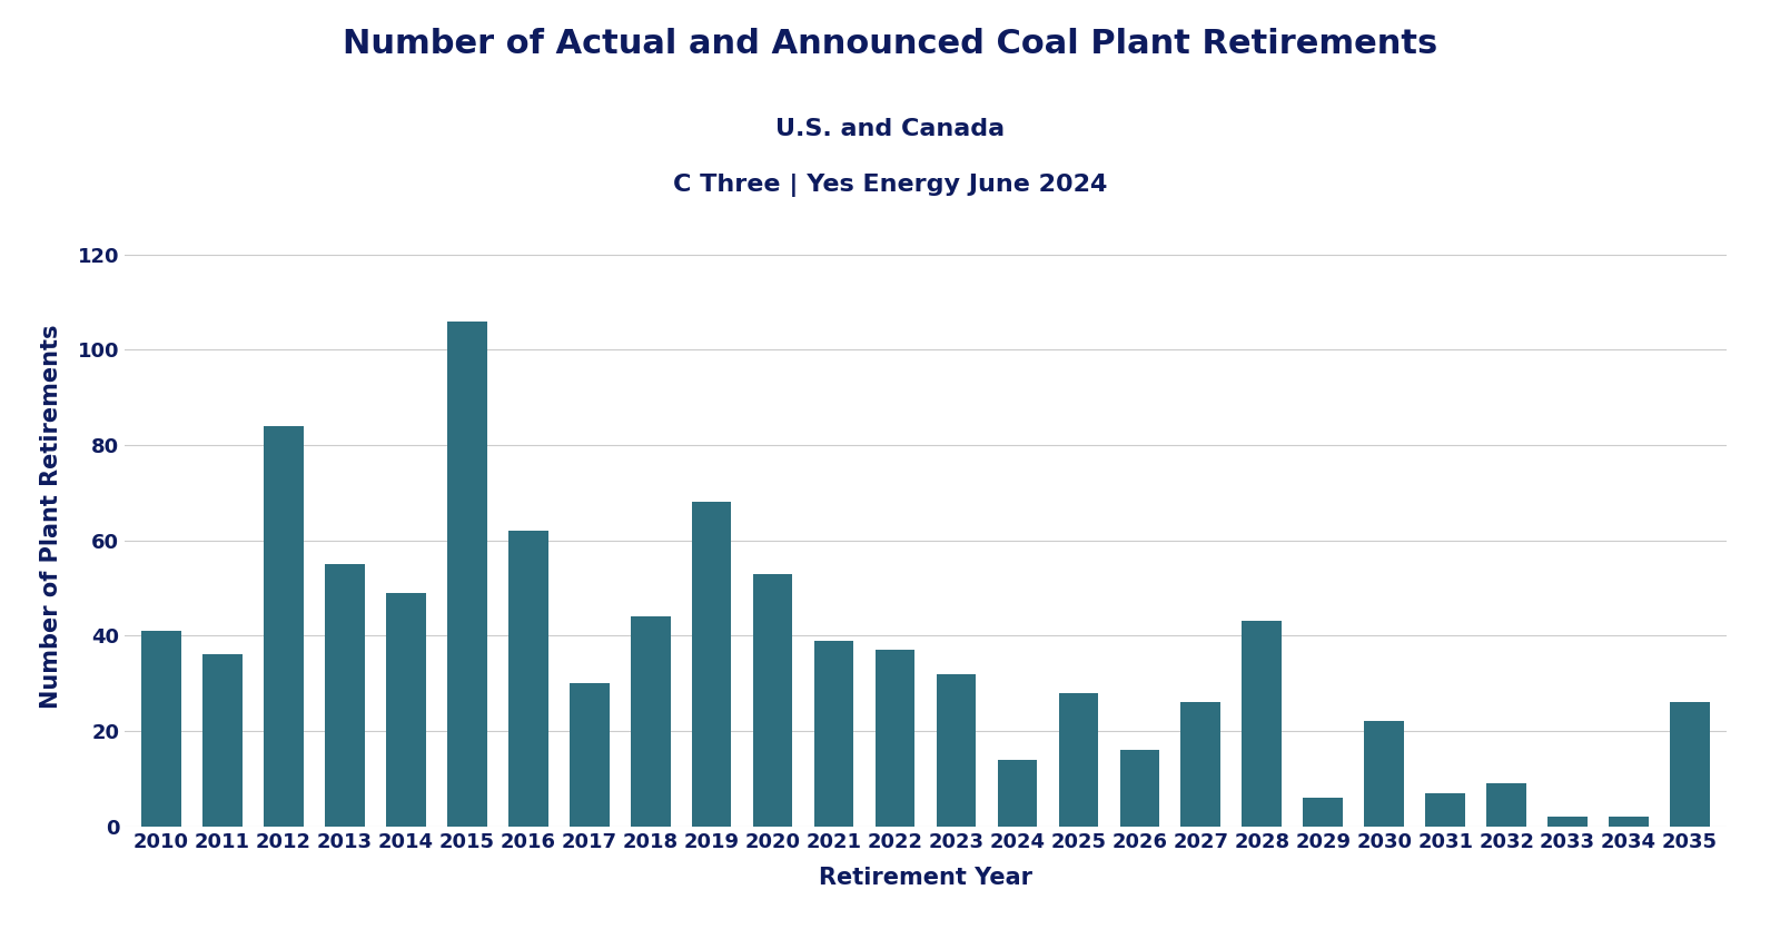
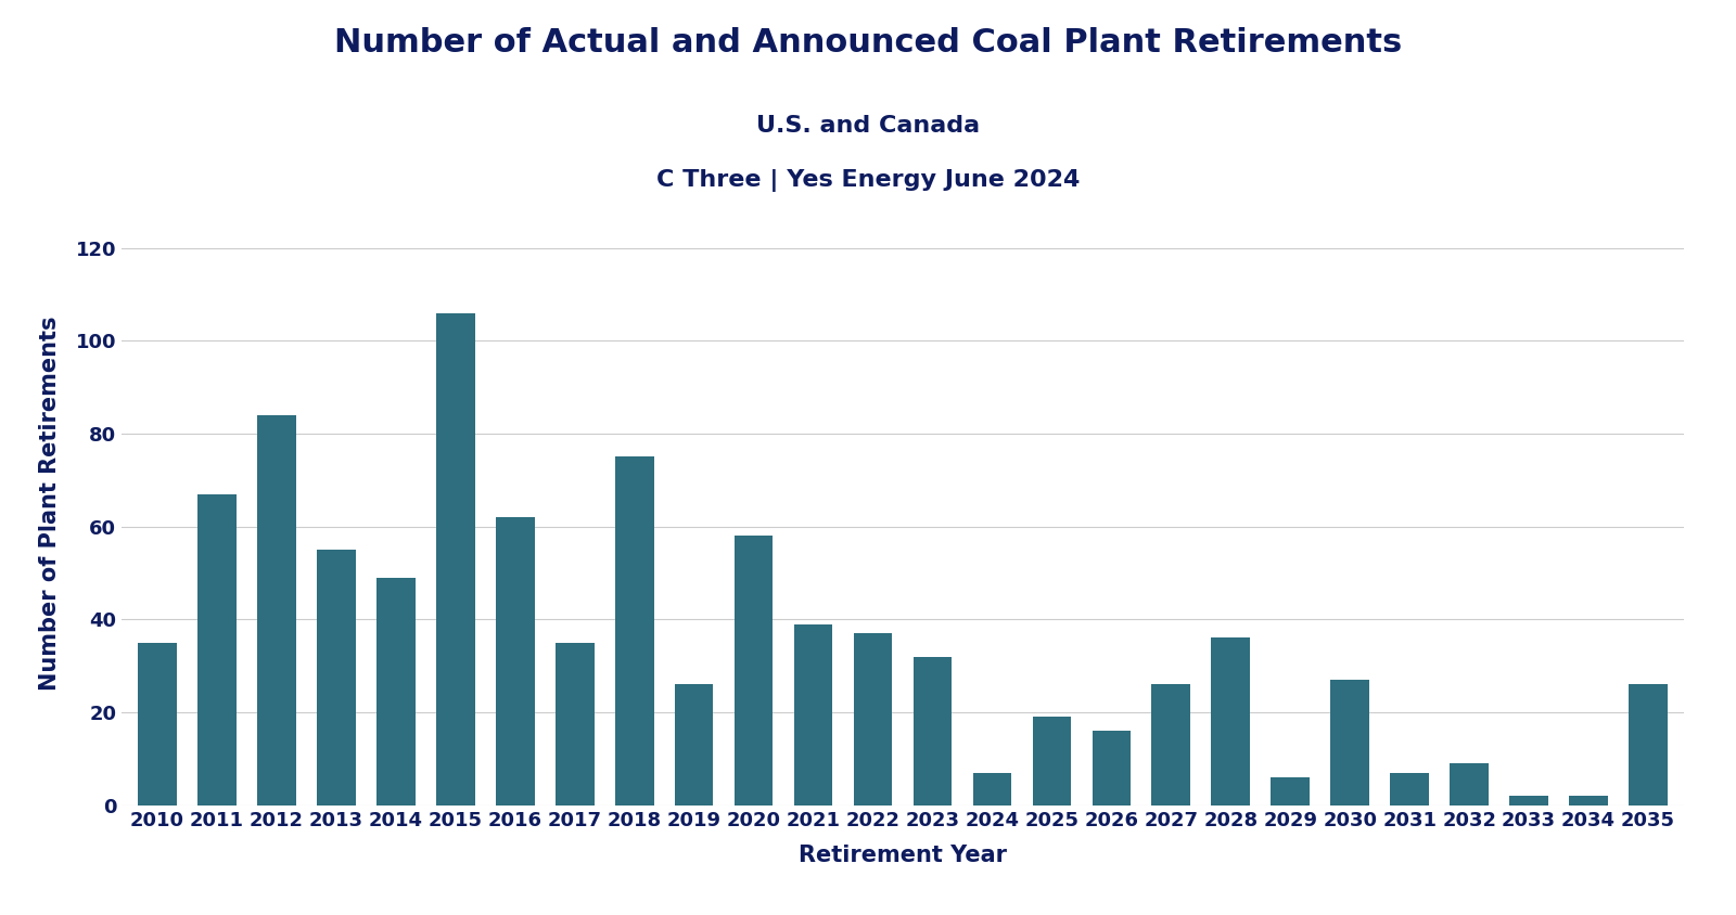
2010: 41 -> 35
2011: 36 -> 67
2017: 30 -> 35
2018: 44 -> 75
2019: 68 -> 26
2020: 53 -> 58
2024: 14 -> 7
2025: 28 -> 19
2028: 43 -> 36
2030: 22 -> 27
